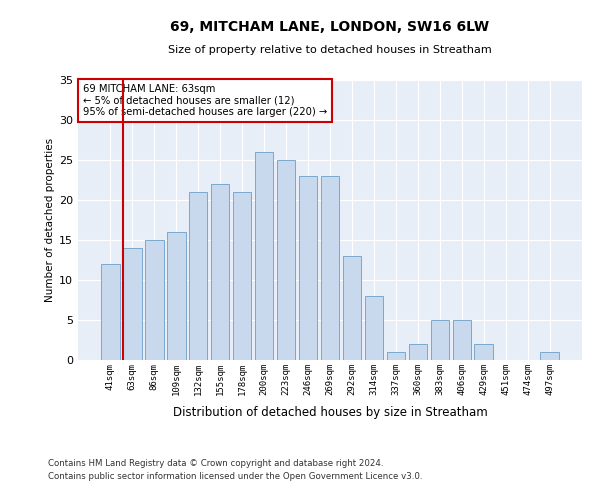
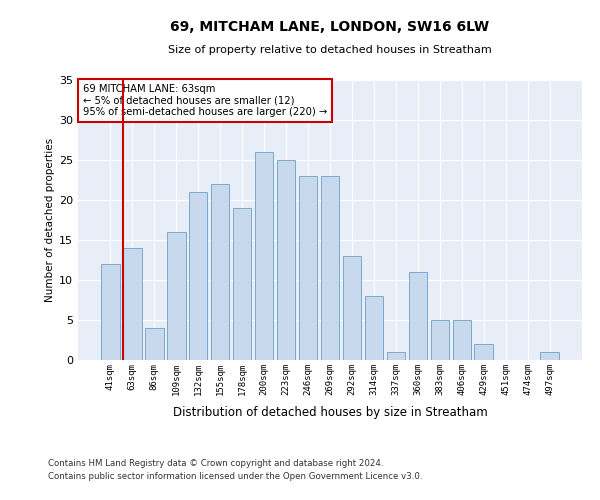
86sqm: 15 -> 4
178sqm: 21 -> 19
360sqm: 2 -> 11
